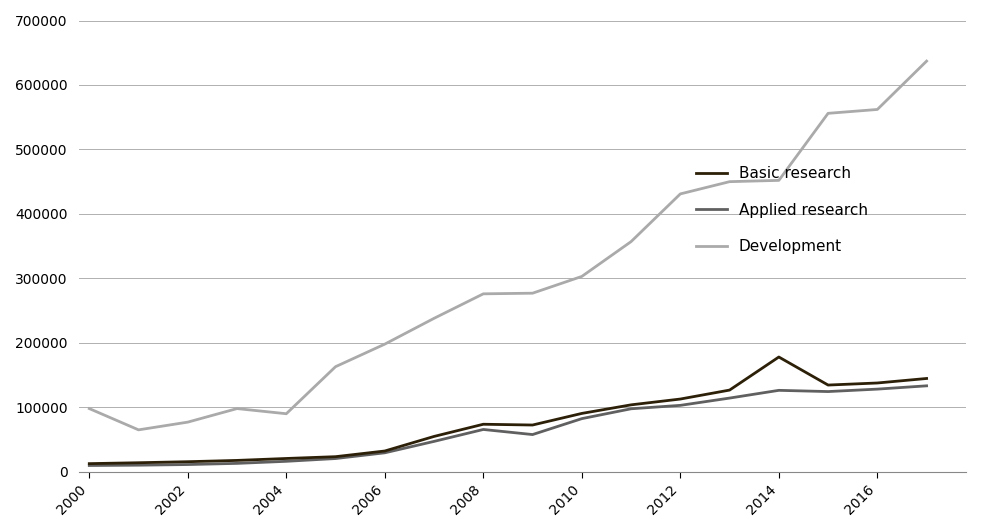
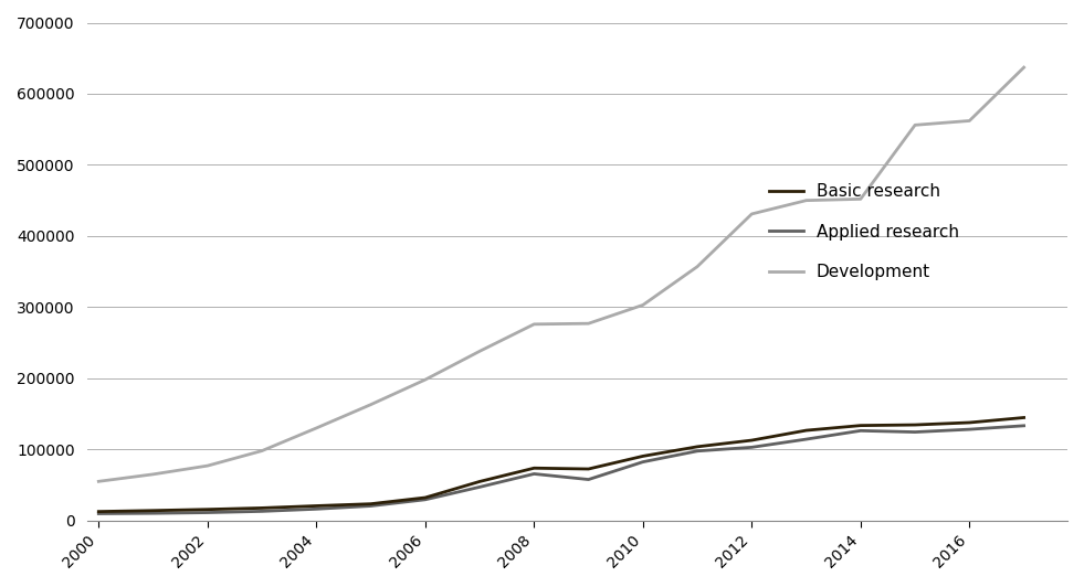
Development/2000: 98000 -> 55000
Development/2004: 90000 -> 130000
Basic research/2014: 178000 -> 134000
